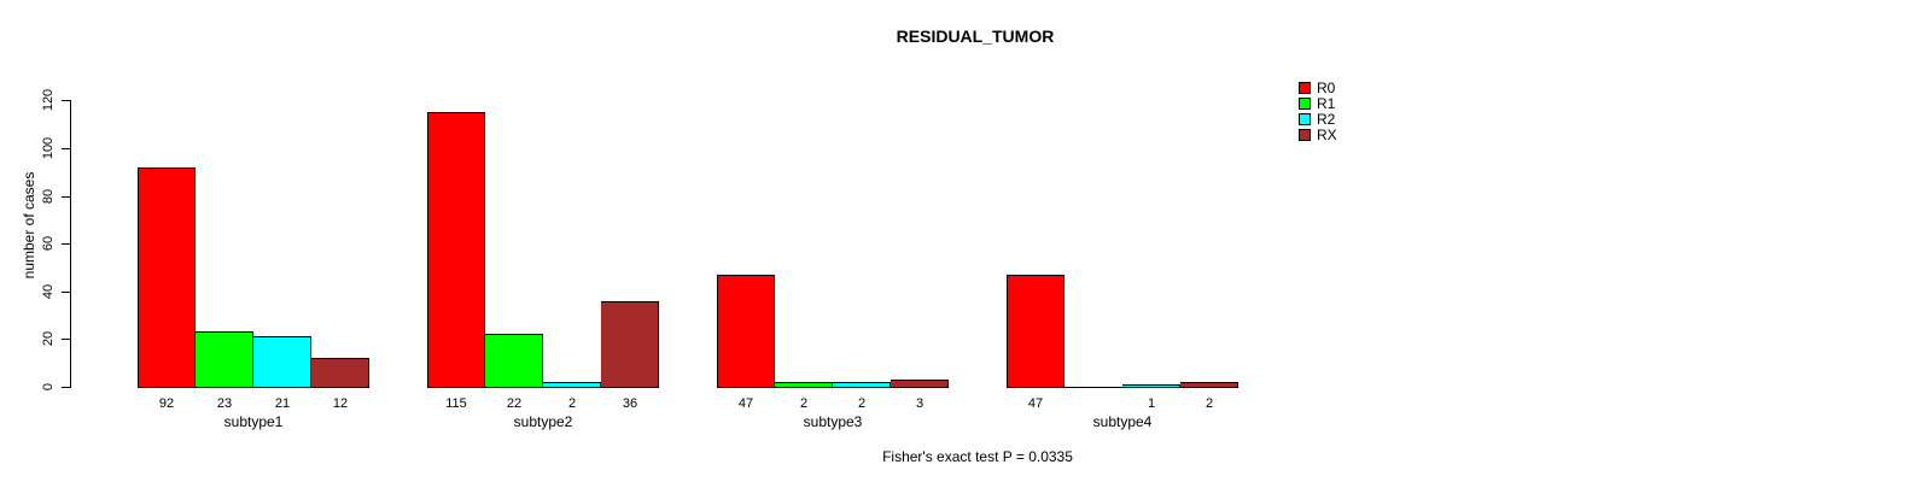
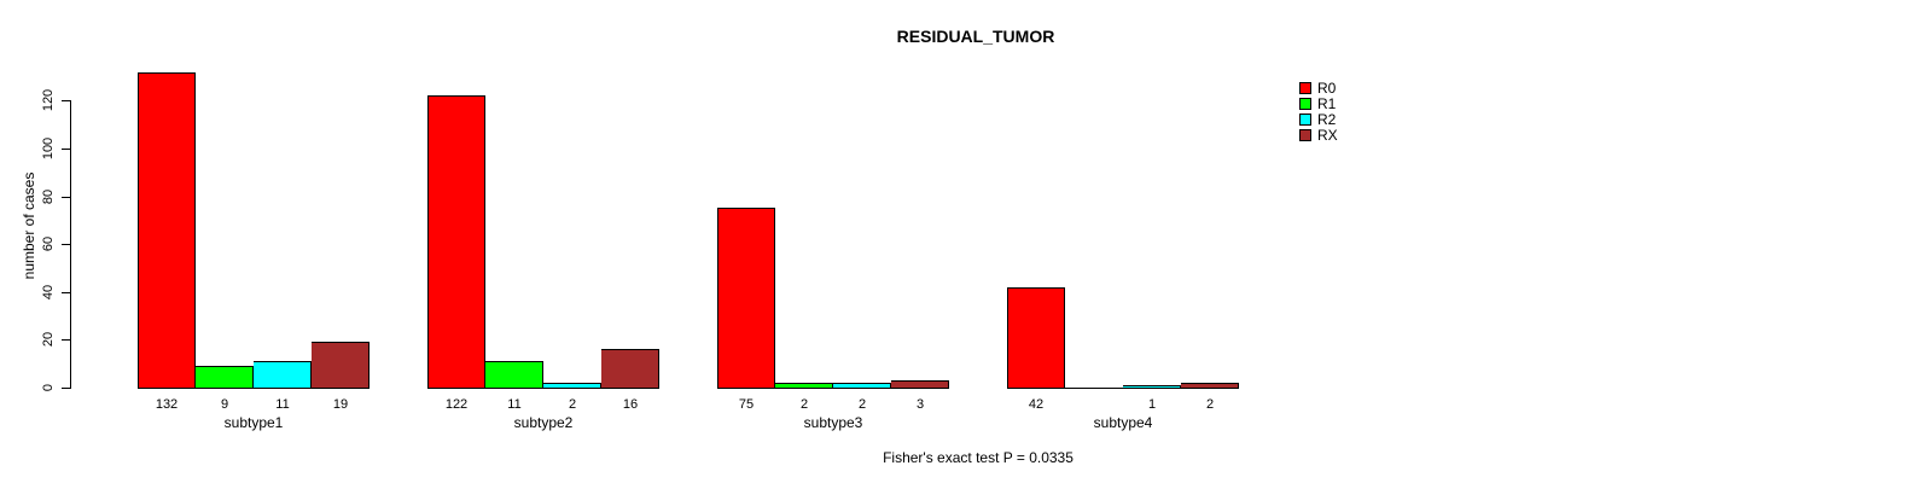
R0/subtype1: 92 -> 132
R1/subtype1: 23 -> 9
R2/subtype1: 21 -> 11
RX/subtype1: 12 -> 19
R0/subtype2: 115 -> 122
R1/subtype2: 22 -> 11
RX/subtype2: 36 -> 16
R0/subtype3: 47 -> 75
R0/subtype4: 47 -> 42
